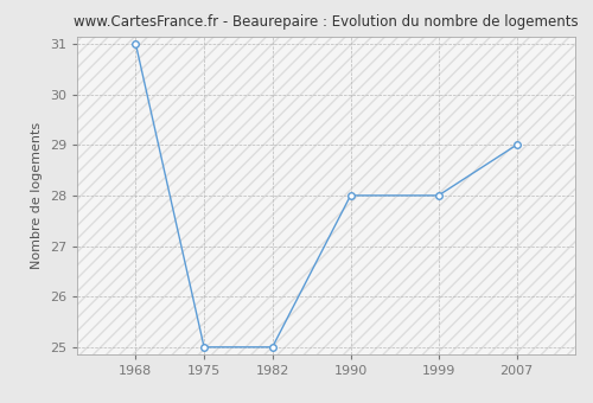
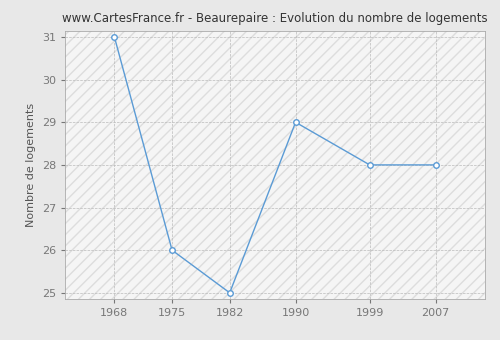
1975: 25 -> 26
1990: 28 -> 29
2007: 29 -> 28
